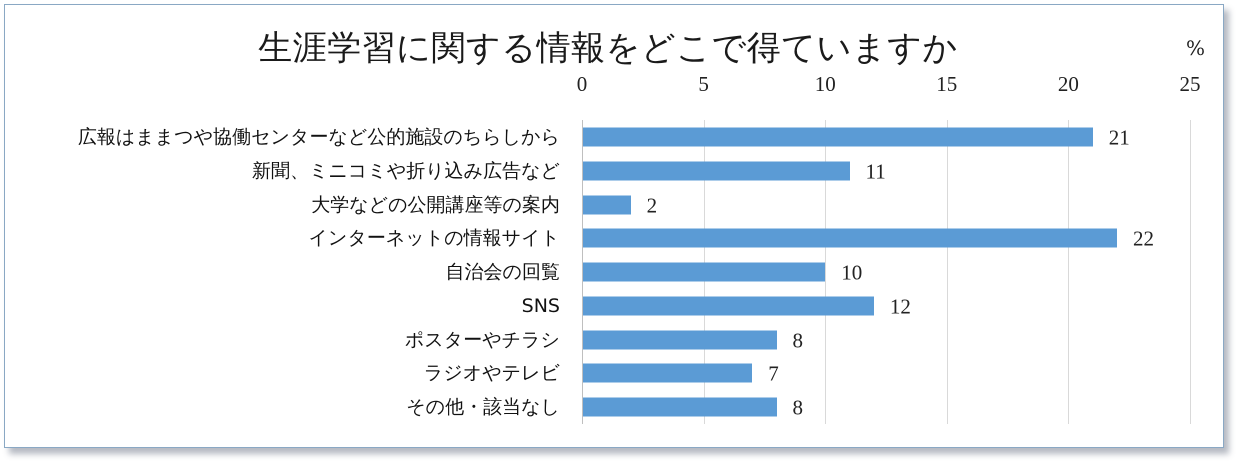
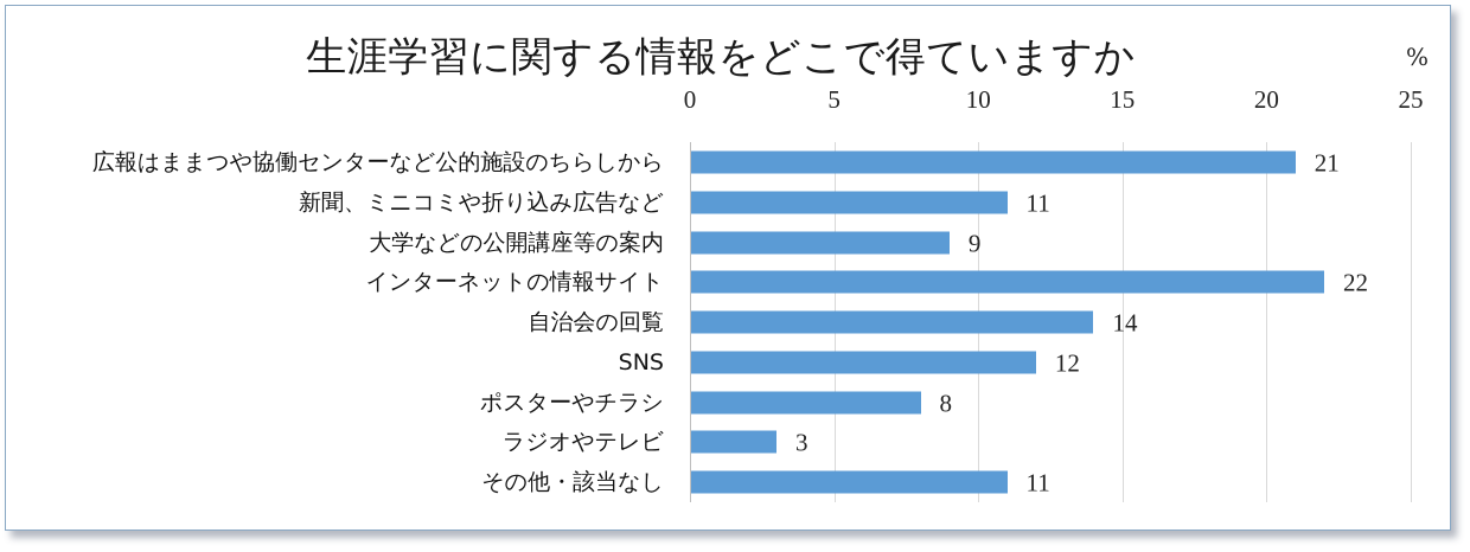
大学などの公開講座等の案内: 2 -> 9
自治会の回覧: 10 -> 14
ラジオやテレビ: 7 -> 3
その他・該当なし: 8 -> 11
